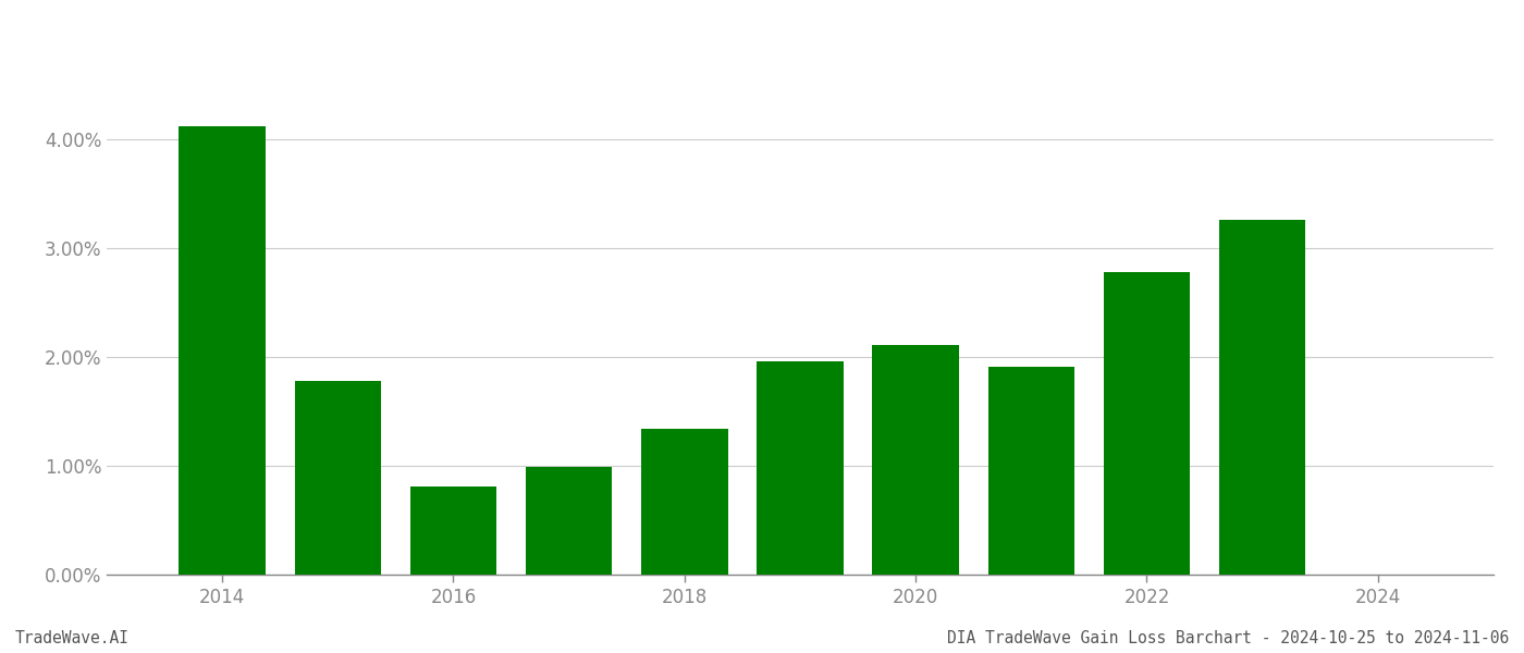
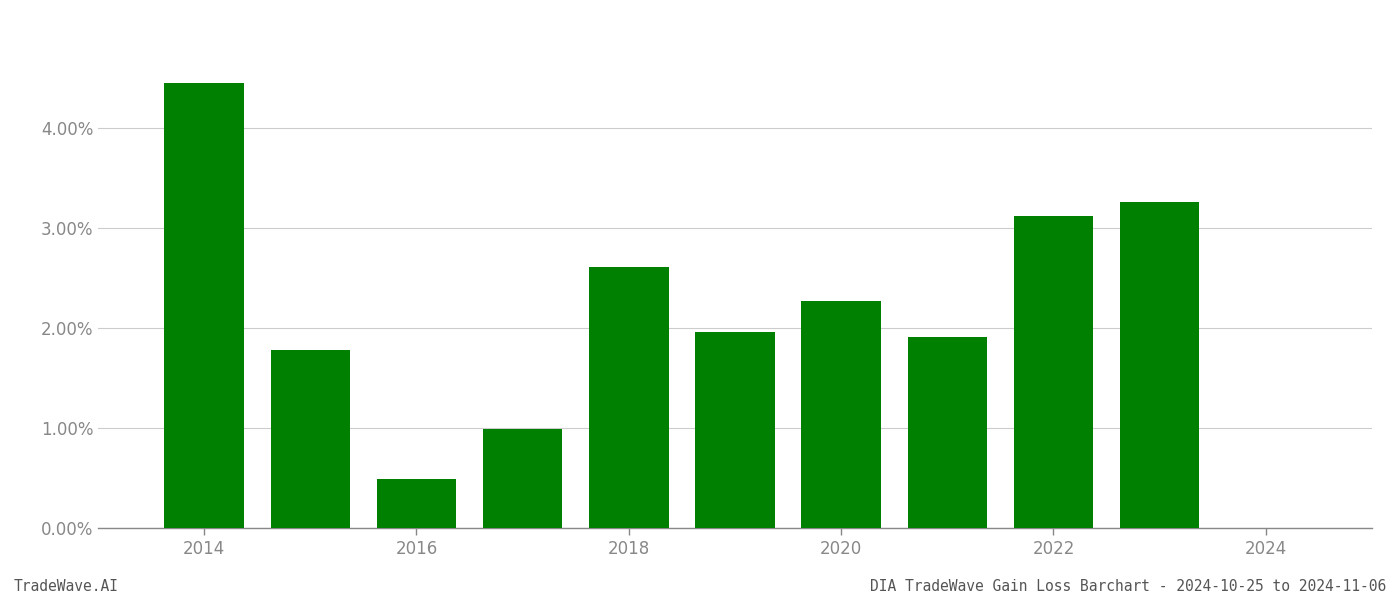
2014: 4.12% -> 4.45%
2016: 0.81% -> 0.49%
2018: 1.34% -> 2.61%
2020: 2.11% -> 2.27%
2022: 2.78% -> 3.12%
